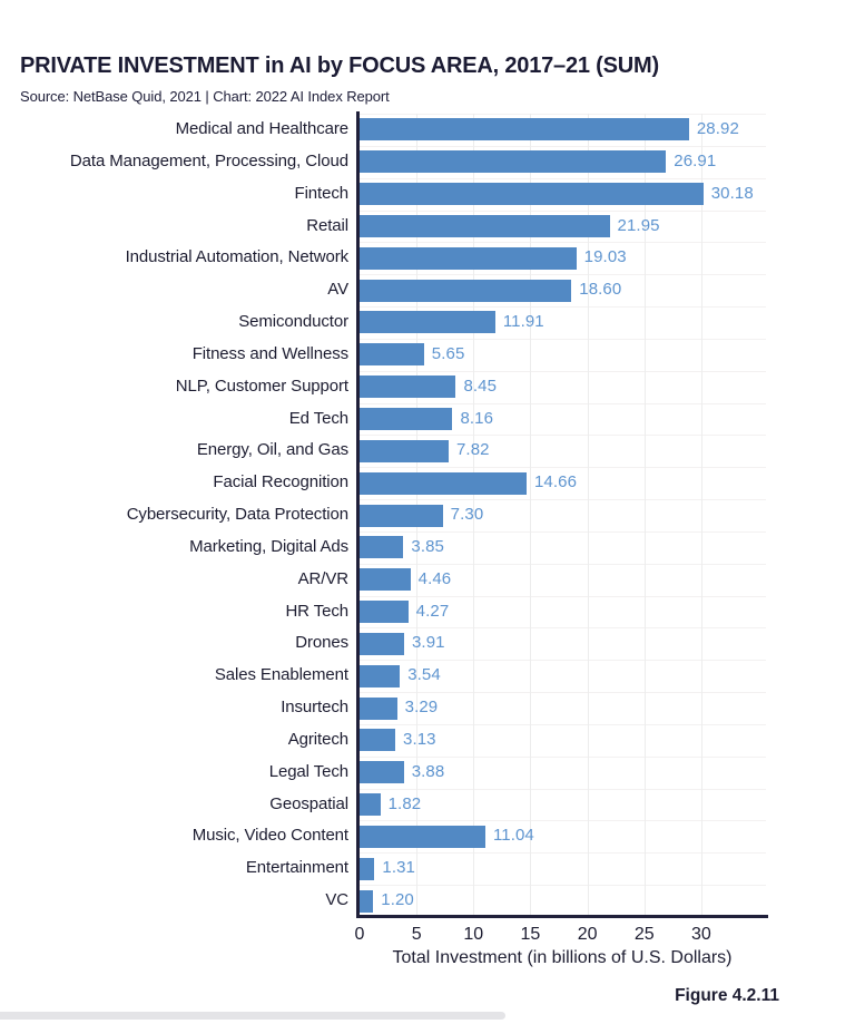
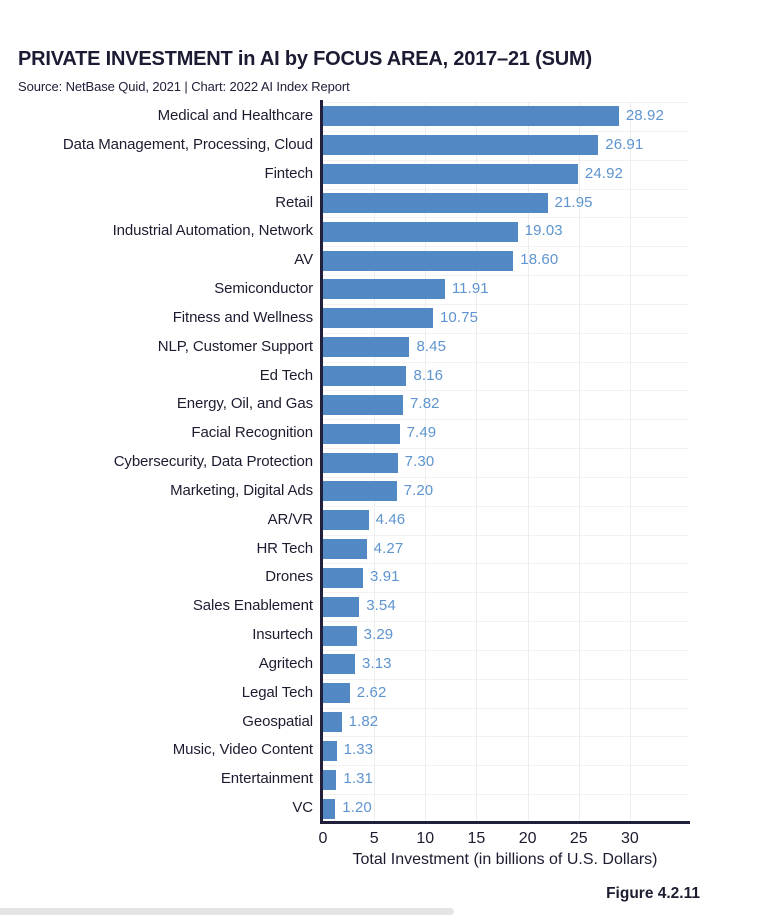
Fintech: 30.18 -> 24.92
Fitness and Wellness: 5.65 -> 10.75
Facial Recognition: 14.66 -> 7.49
Marketing, Digital Ads: 3.85 -> 7.20
Legal Tech: 3.88 -> 2.62
Music, Video Content: 11.04 -> 1.33
